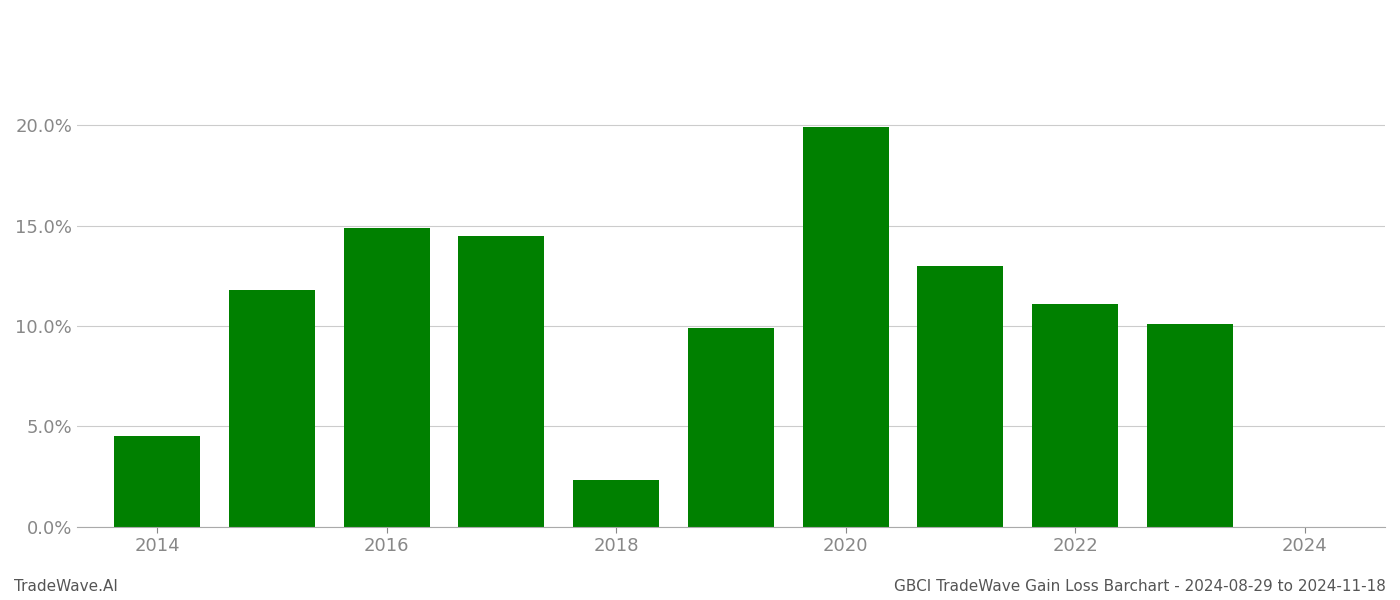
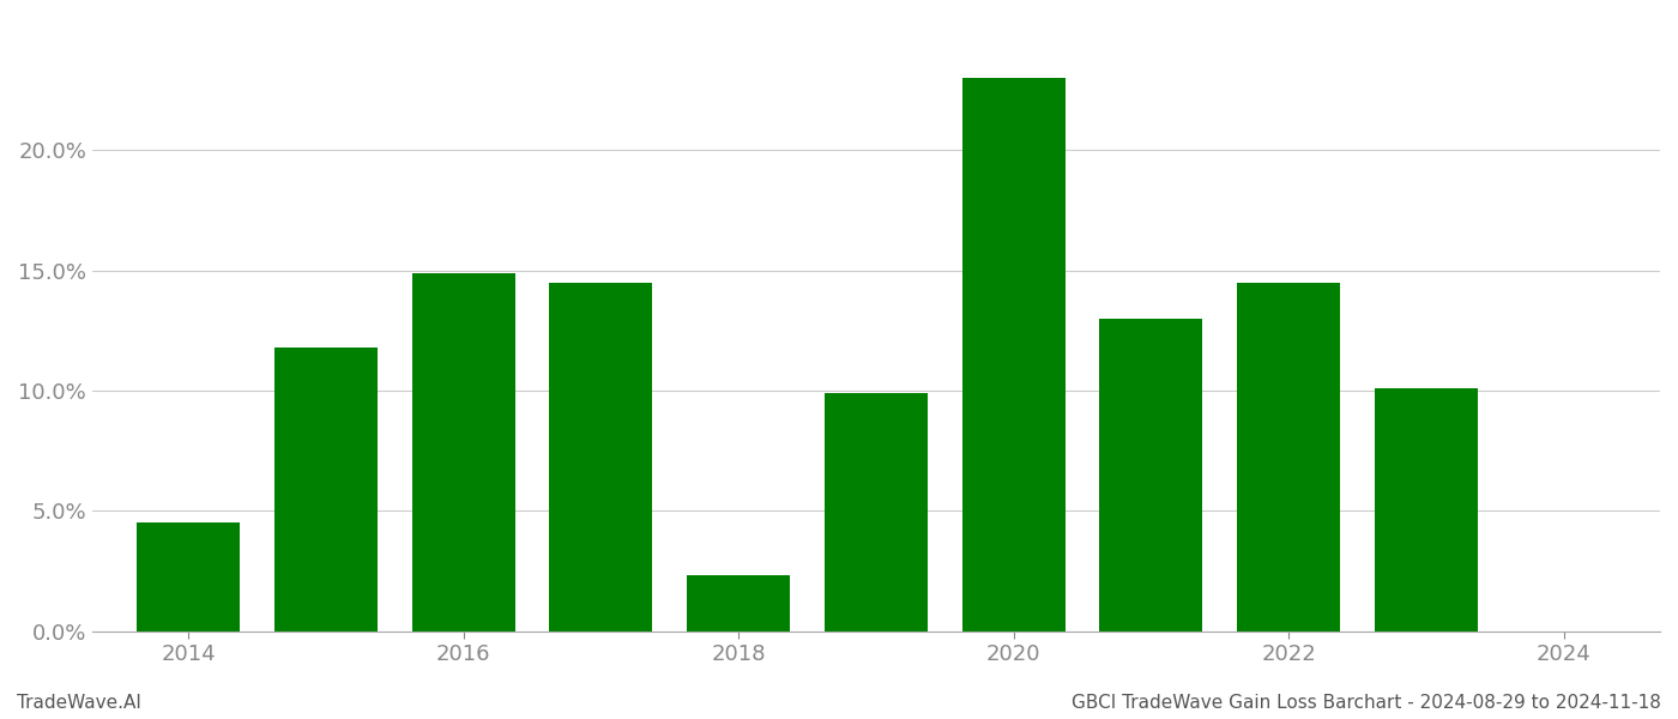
2020: 19.9% -> 23.0%
2022: 11.1% -> 14.5%
